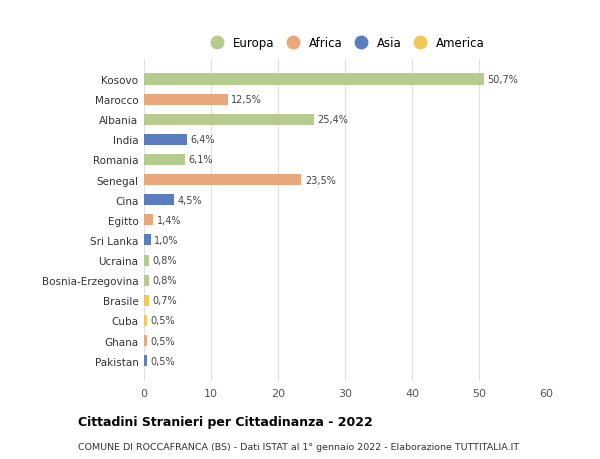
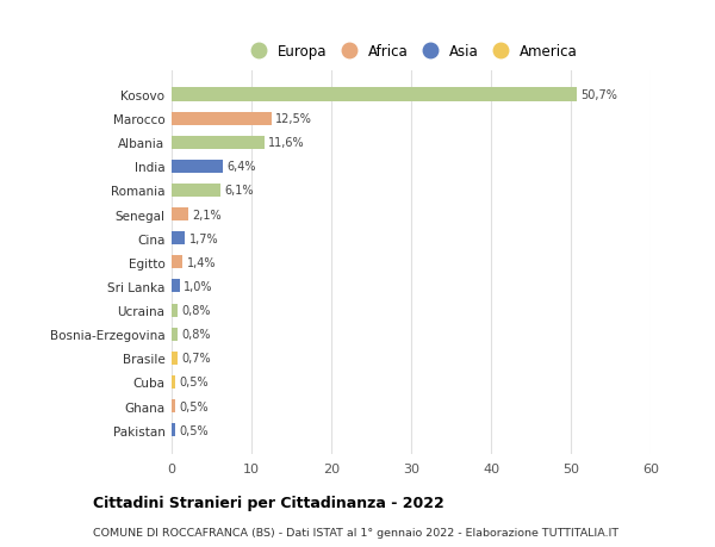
Albania: 25,4% -> 11,6%
Senegal: 23,5% -> 2,1%
Cina: 4,5% -> 1,7%
